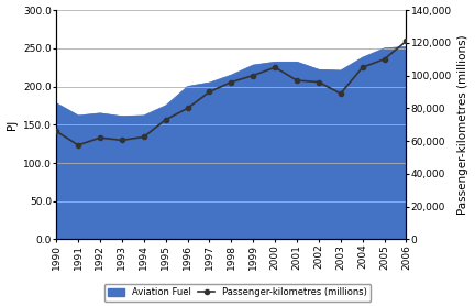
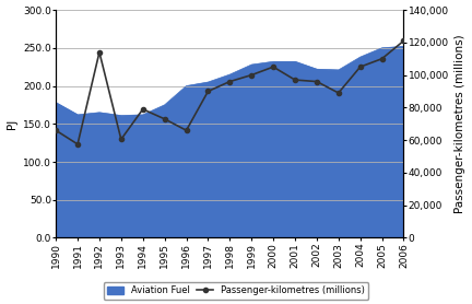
Passenger-kilometres (millions)/1992: 62,000 -> 114,000
Passenger-kilometres (millions)/1994: 62,000 -> 79,000
Passenger-kilometres (millions)/1996: 80,000 -> 66,000
